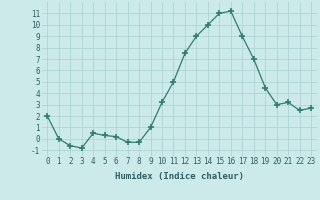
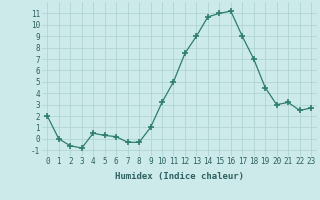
14: 10.0 -> 10.7
